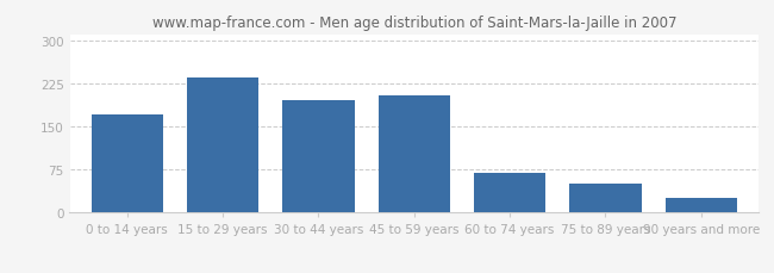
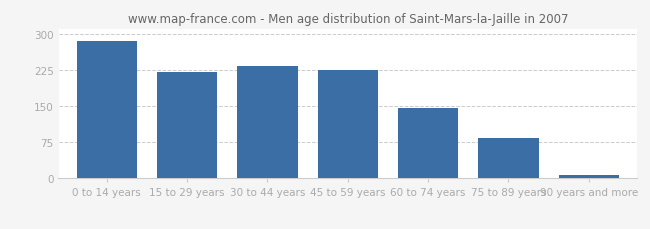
0 to 14 years: 170 -> 284
15 to 29 years: 235 -> 220
30 to 44 years: 195 -> 234
45 to 59 years: 205 -> 224
60 to 74 years: 70 -> 145
75 to 89 years: 50 -> 83
90 years and more: 25 -> 7
